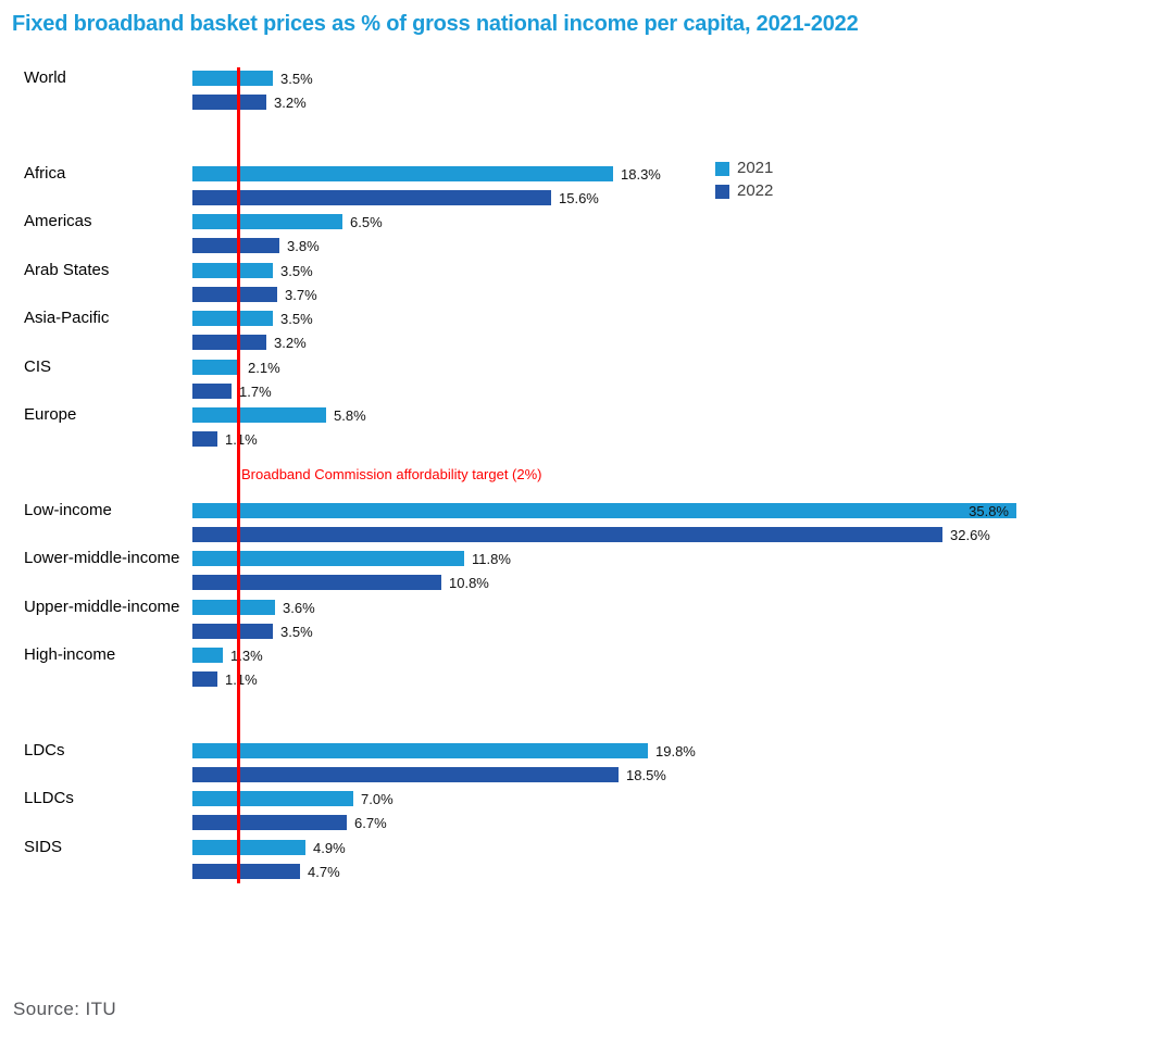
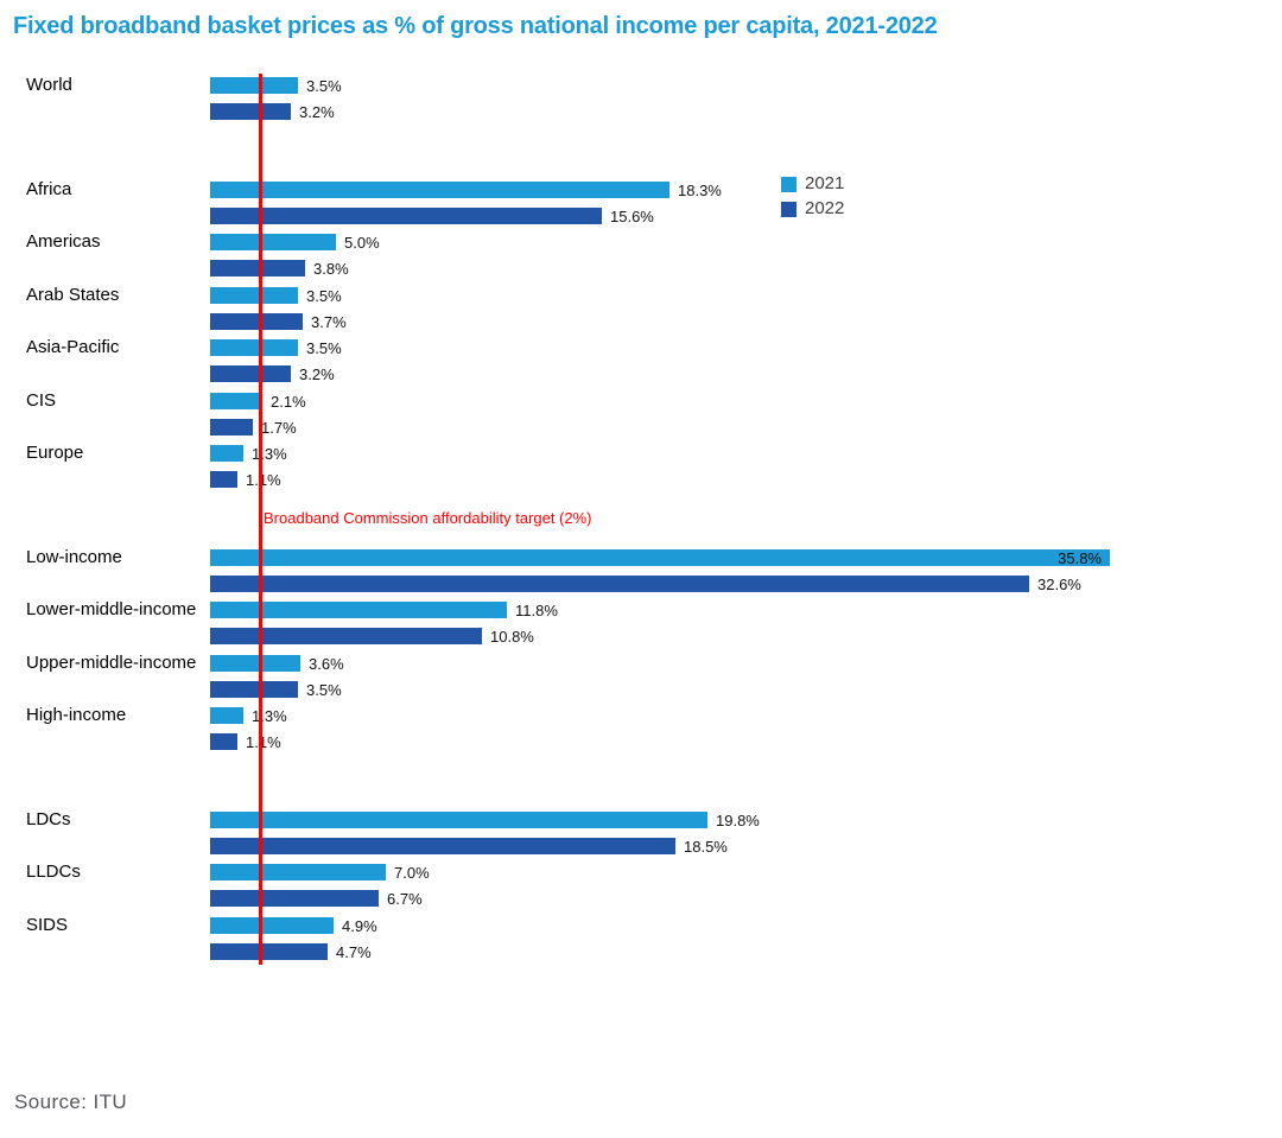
2021/Americas: 6.5% -> 5.0%
2021/Europe: 5.8% -> 1.3%
